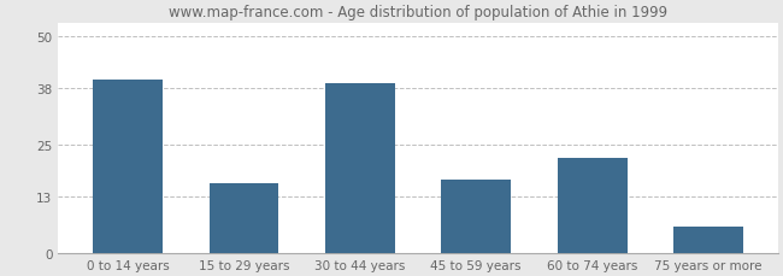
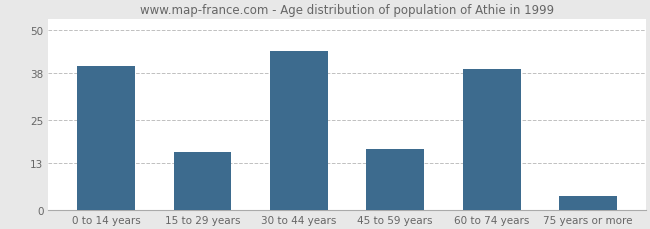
30 to 44 years: 39 -> 44
60 to 74 years: 22 -> 39
75 years or more: 6 -> 4
